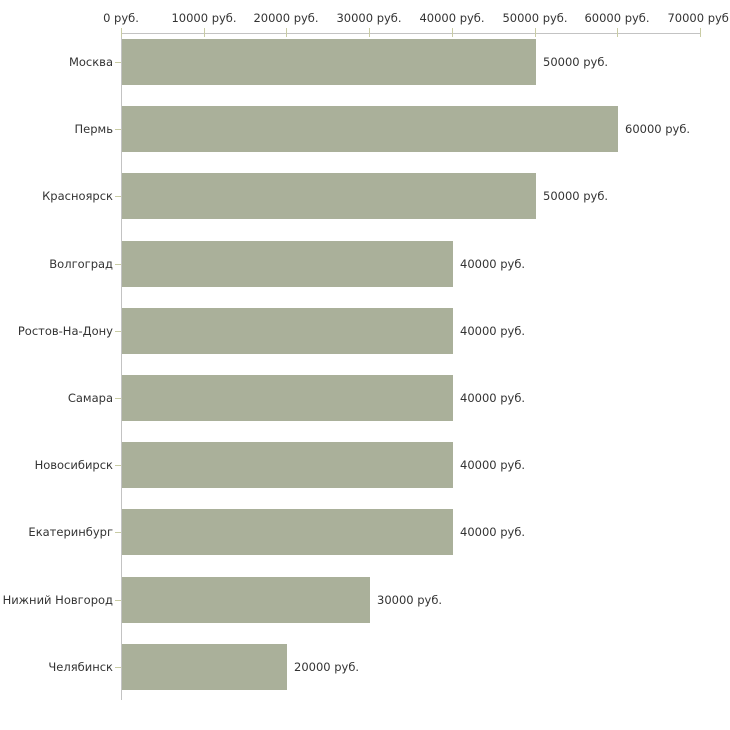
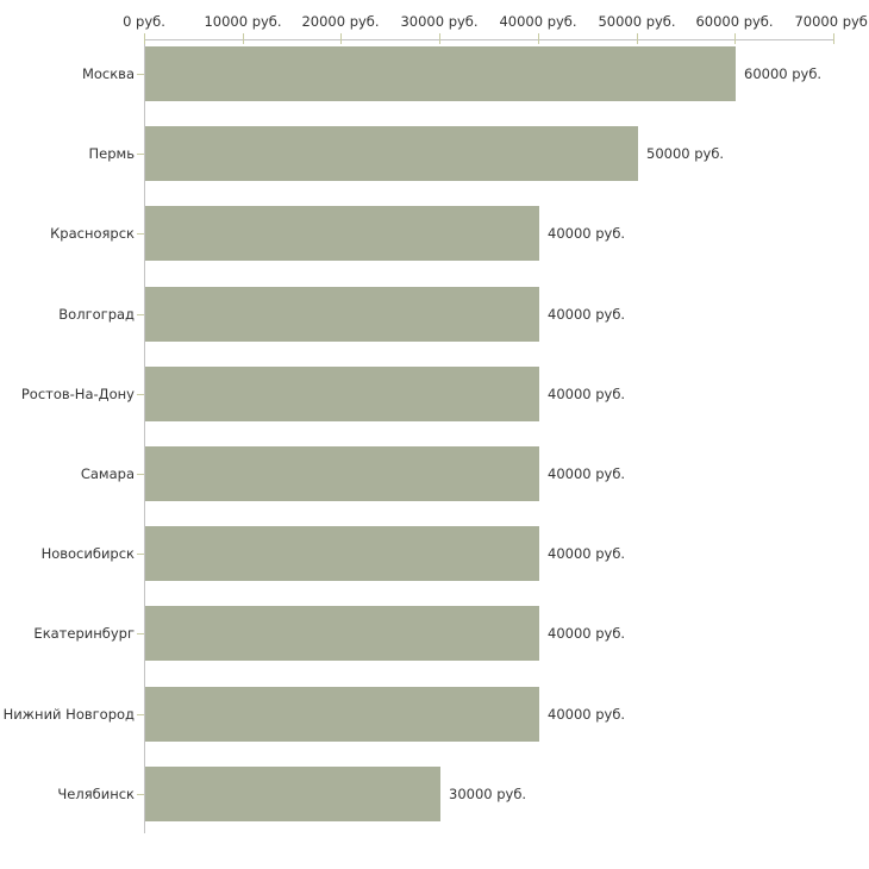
Москва: 50000 -> 60000
Пермь: 60000 -> 50000
Красноярск: 50000 -> 40000
Нижний Новгород: 30000 -> 40000
Челябинск: 20000 -> 30000
